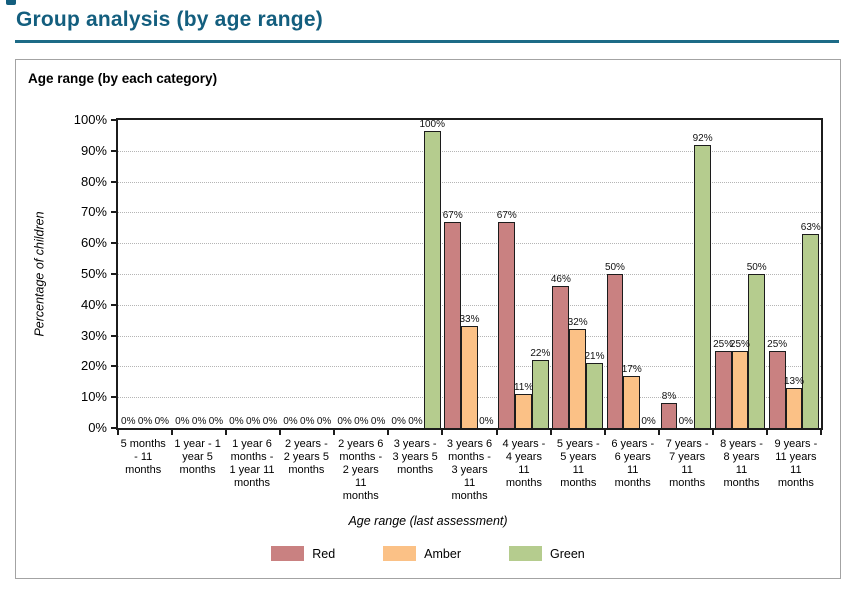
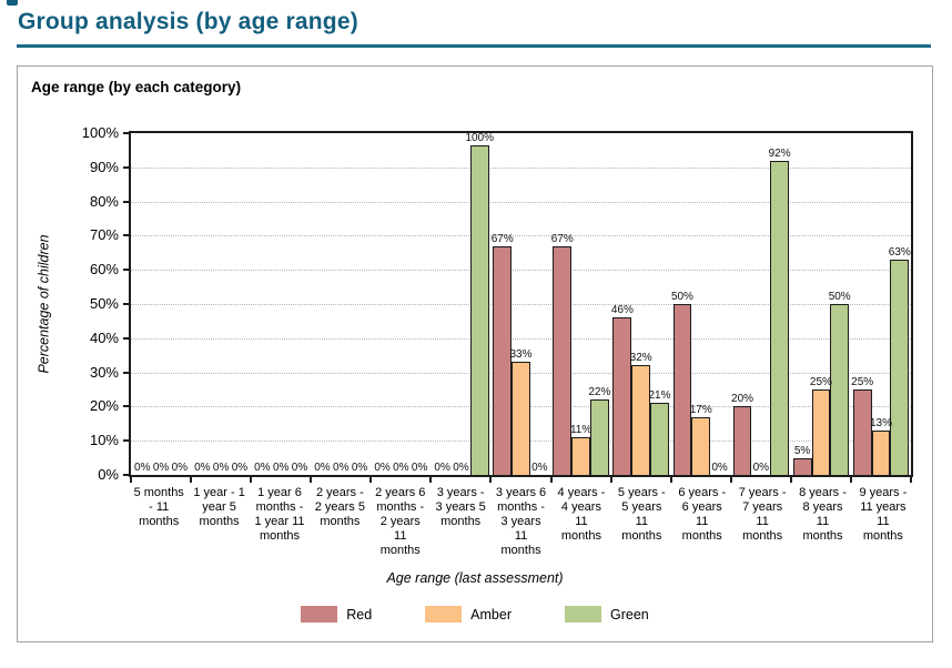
Red/7 years - 7 years 11 months: 8% -> 20%
Red/8 years - 8 years 11 months: 25% -> 5%
